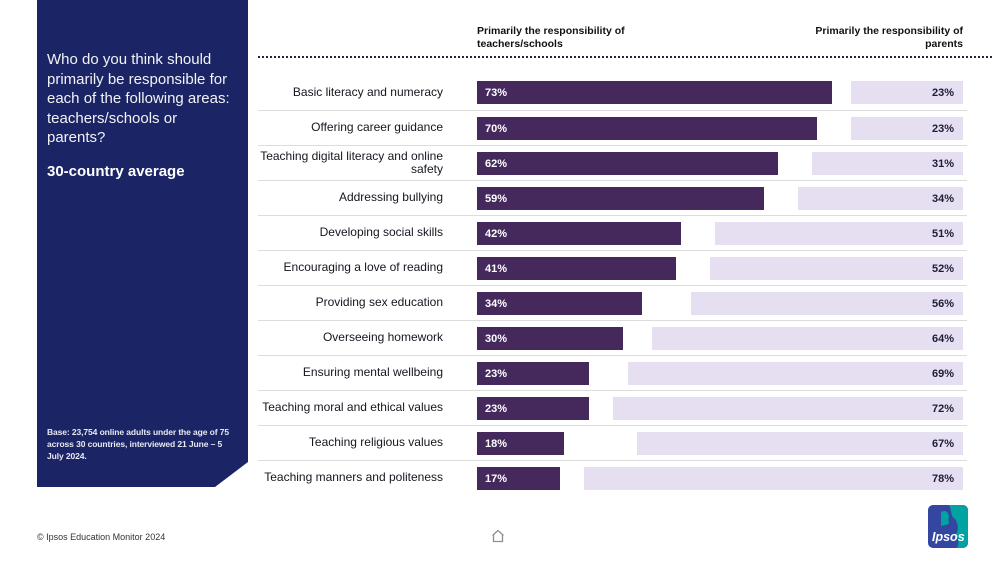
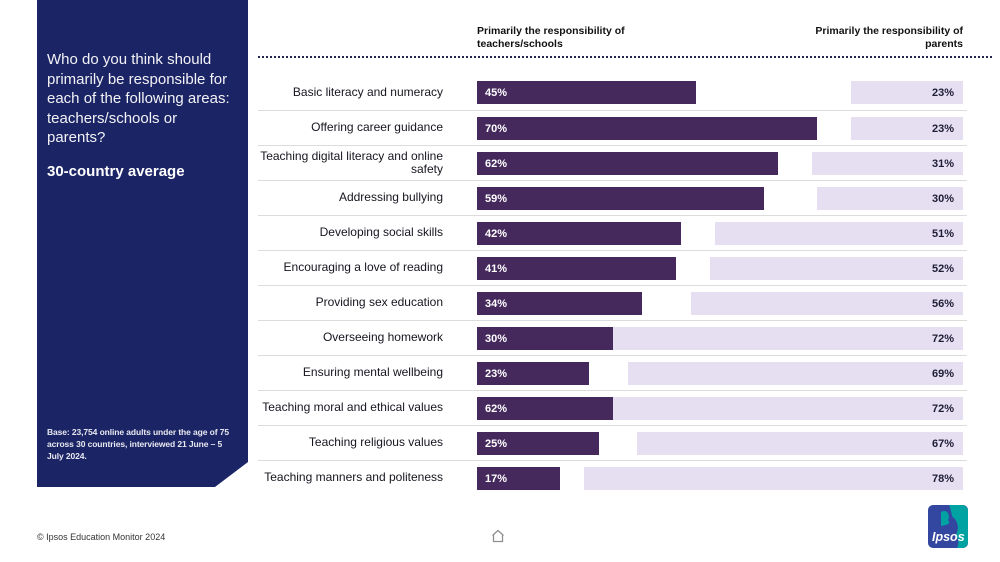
Primarily the responsibility of teachers/schools/Basic literacy and numeracy: 73% -> 45%
Primarily the responsibility of parents/Addressing bullying: 34% -> 30%
Primarily the responsibility of parents/Overseeing homework: 64% -> 72%
Primarily the responsibility of teachers/schools/Teaching moral and ethical values: 23% -> 62%
Primarily the responsibility of teachers/schools/Teaching religious values: 18% -> 25%
